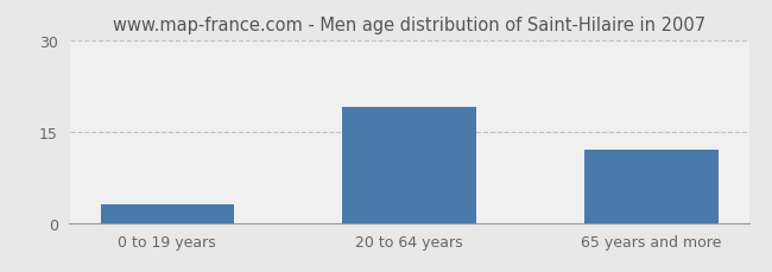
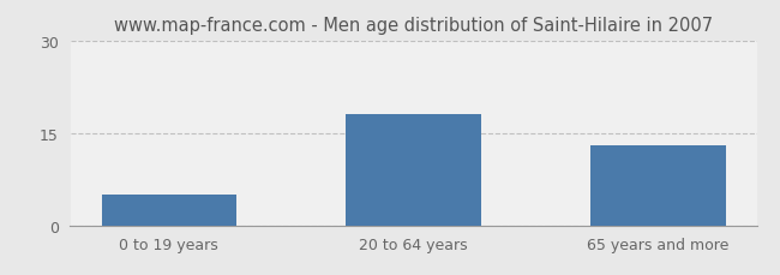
0 to 19 years: 3 -> 5
20 to 64 years: 19 -> 18
65 years and more: 12 -> 13
